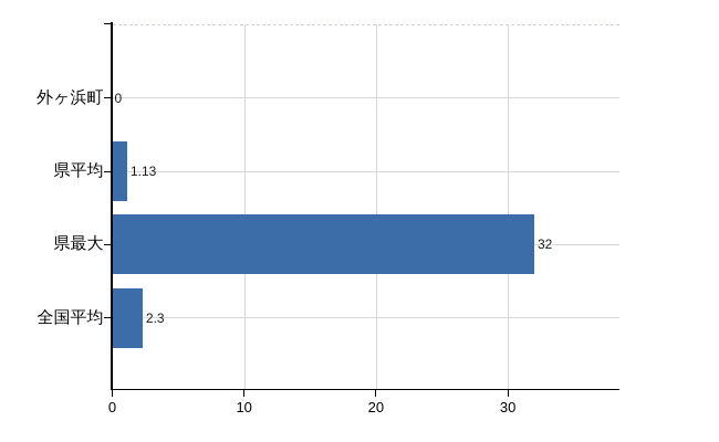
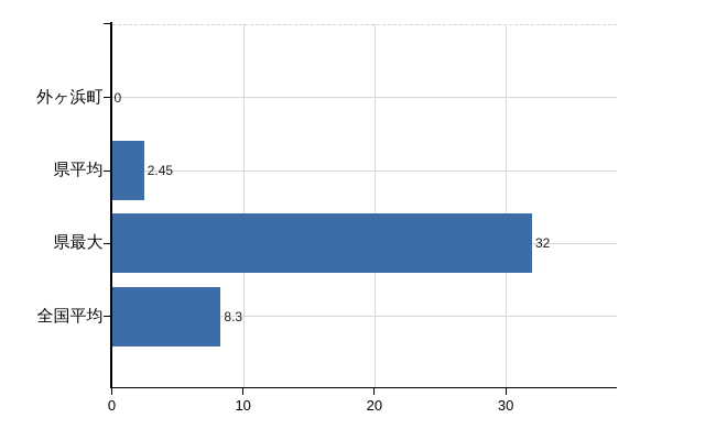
県平均: 1.13 -> 2.45
全国平均: 2.3 -> 8.3
